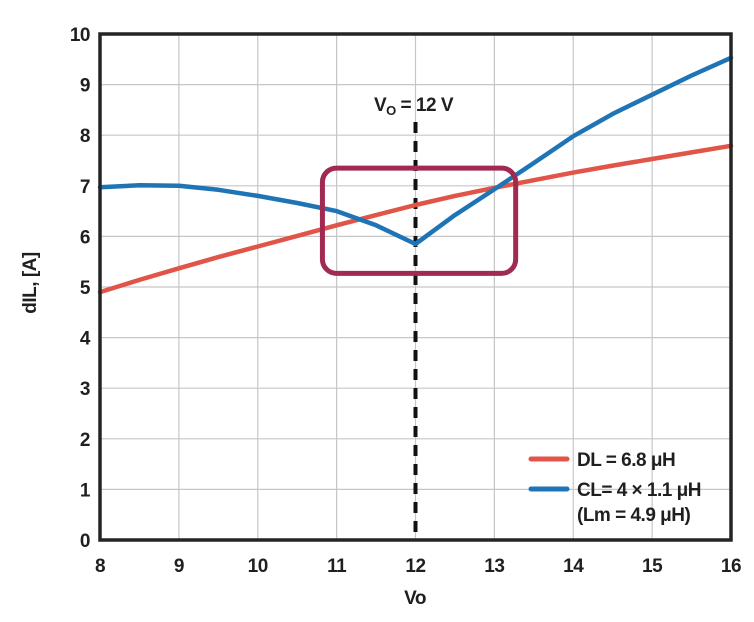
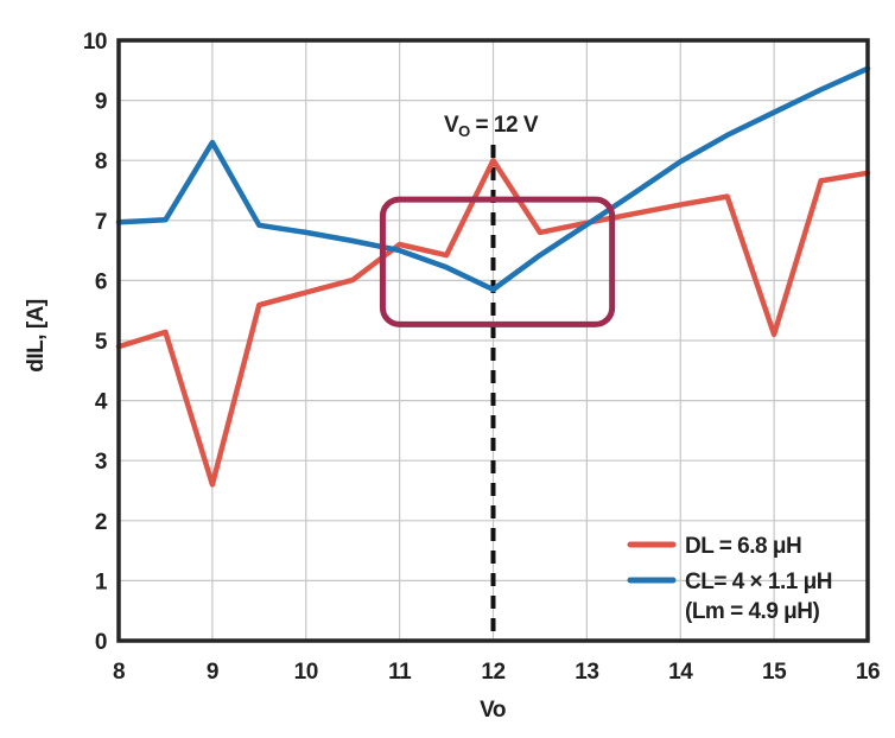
DL = 6.8 μH/9: 5.4 -> 2.6
CL= 4 × 1.1 μH/9: 7.0 -> 8.3
DL = 6.8 μH/11: 6.2 -> 6.6
DL = 6.8 μH/12: 6.6 -> 8.0
DL = 6.8 μH/15: 7.5 -> 5.1
